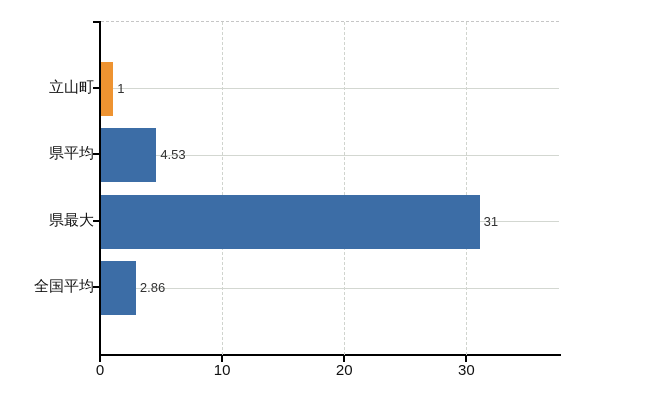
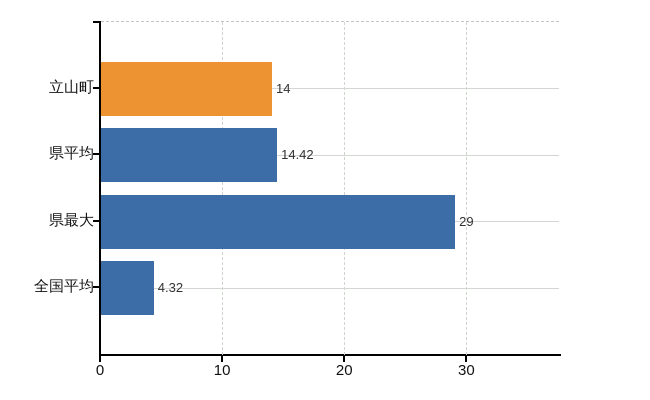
立山町: 1 -> 14
県平均: 4.53 -> 14.42
県最大: 31 -> 29
全国平均: 2.86 -> 4.32
